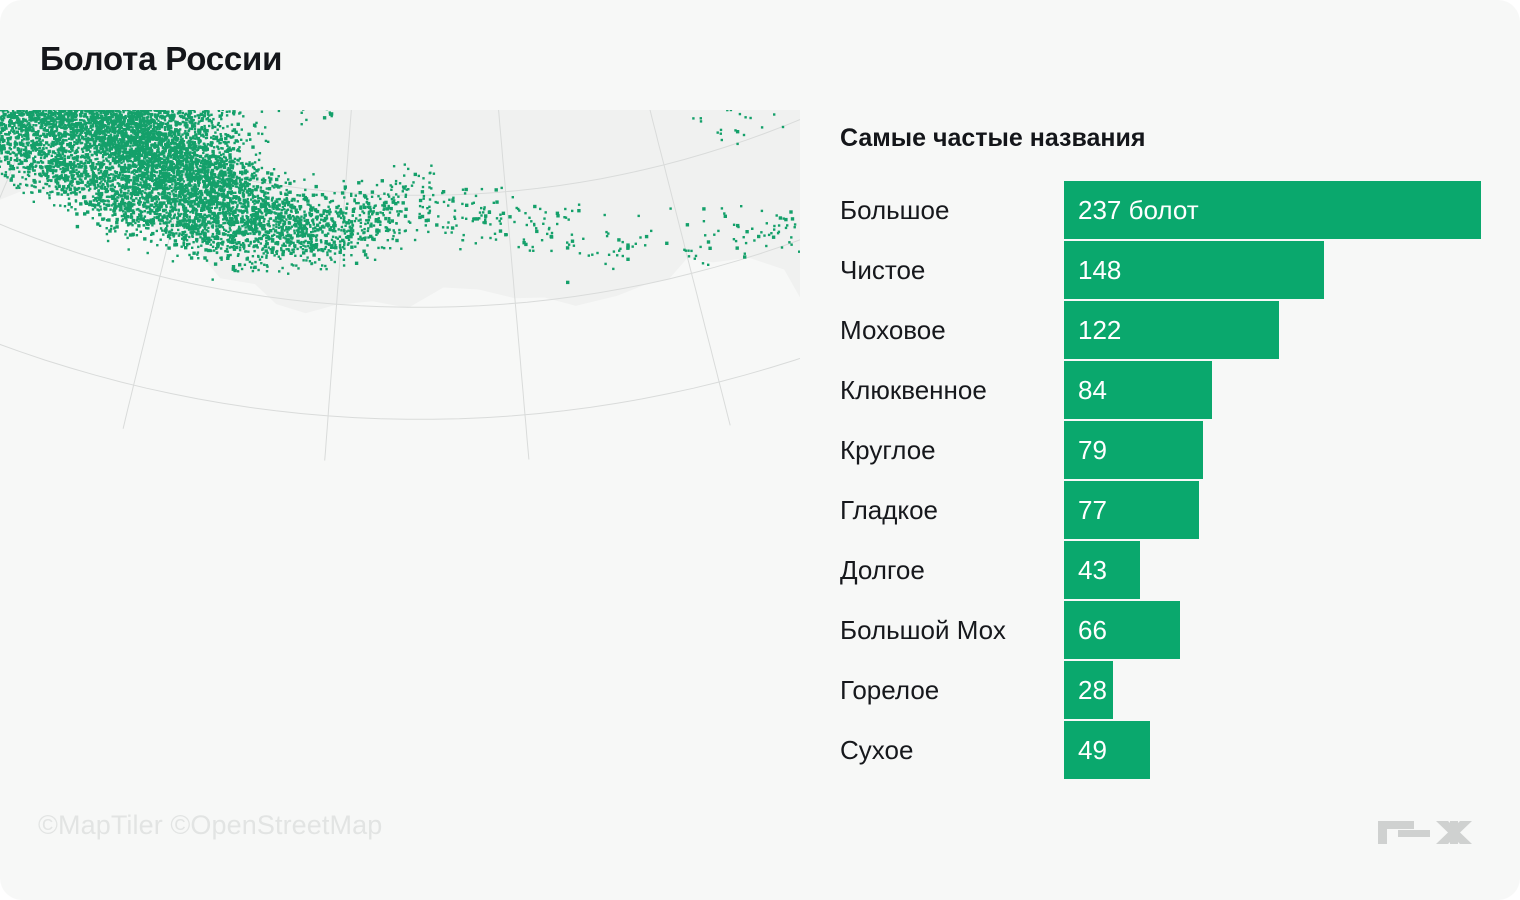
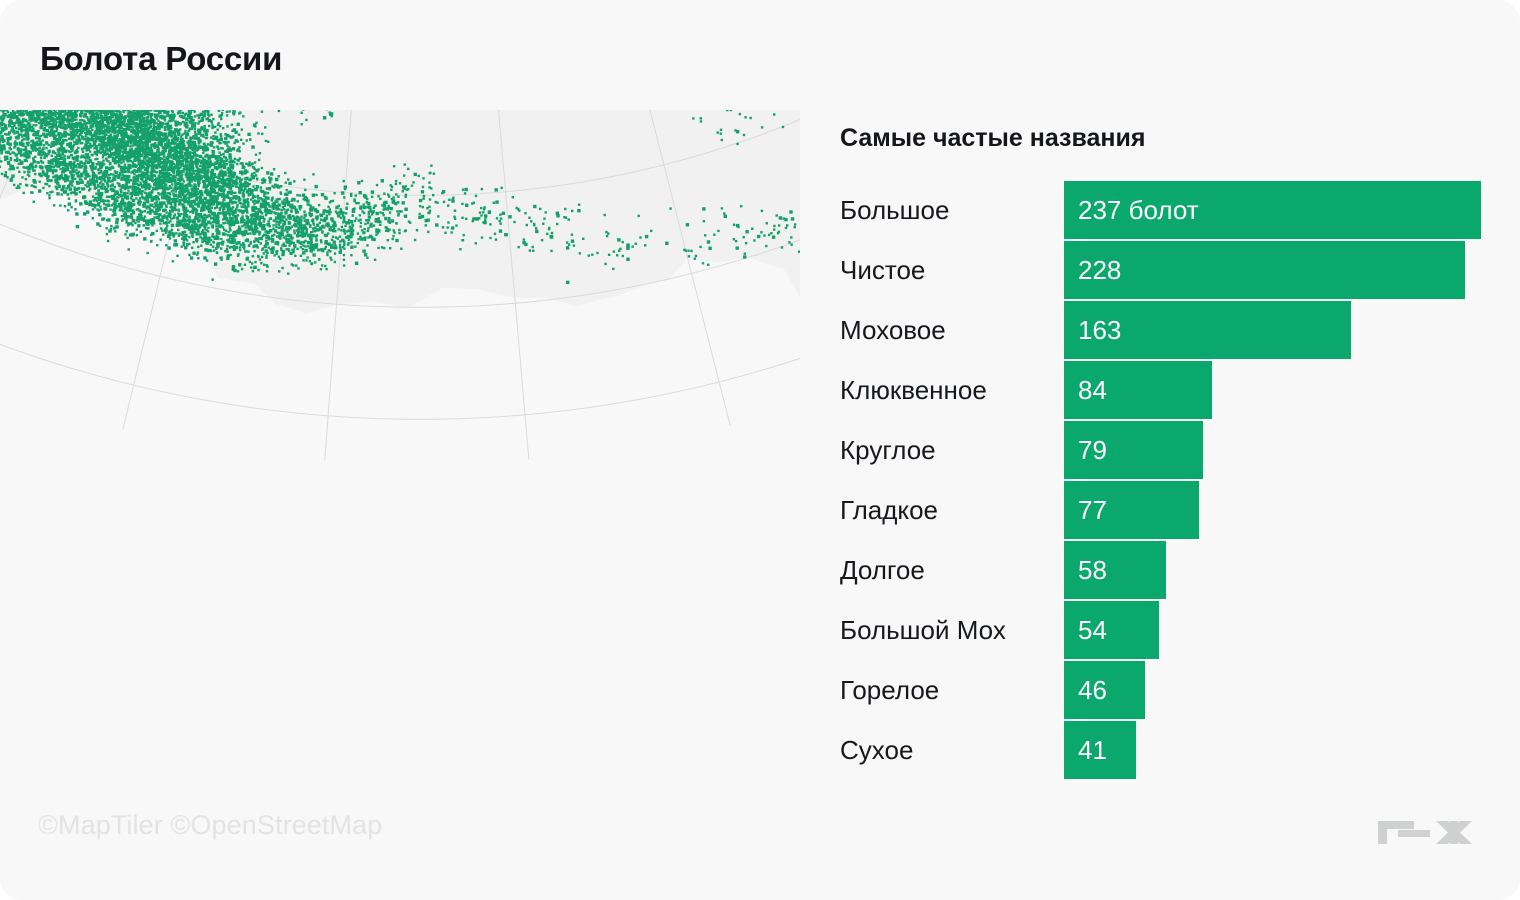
Чистое: 148 -> 228
Моховое: 122 -> 163
Долгое: 43 -> 58
Большой Мох: 66 -> 54
Горелое: 28 -> 46
Сухое: 49 -> 41
